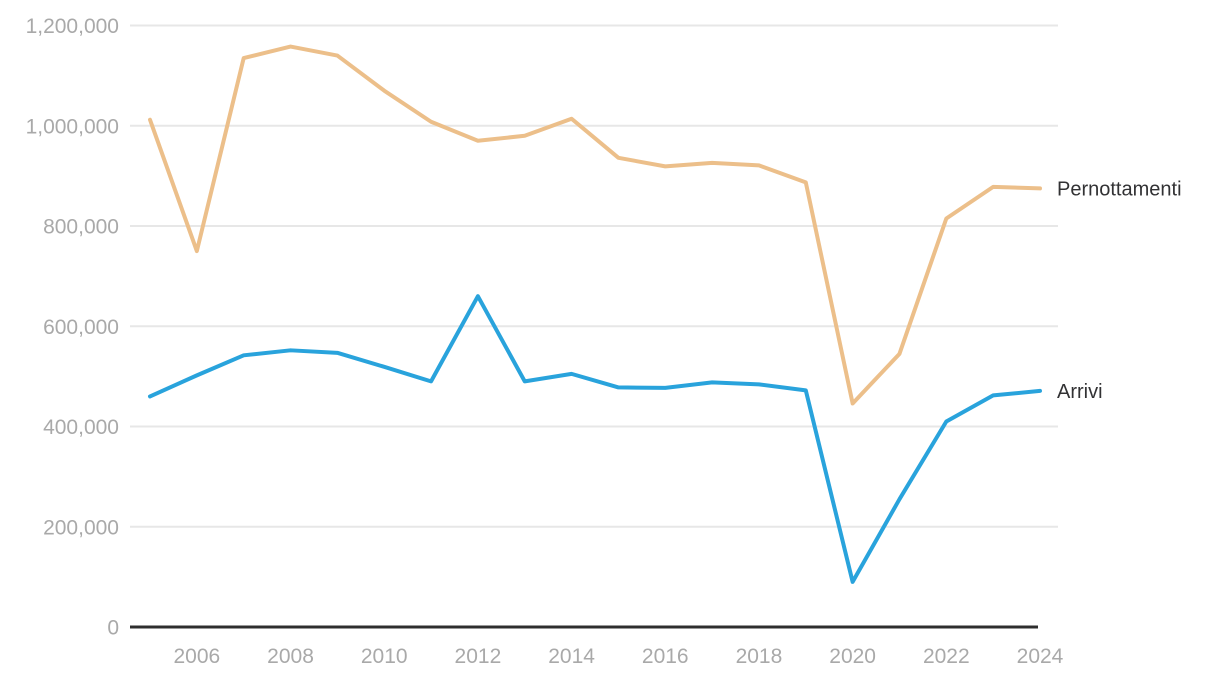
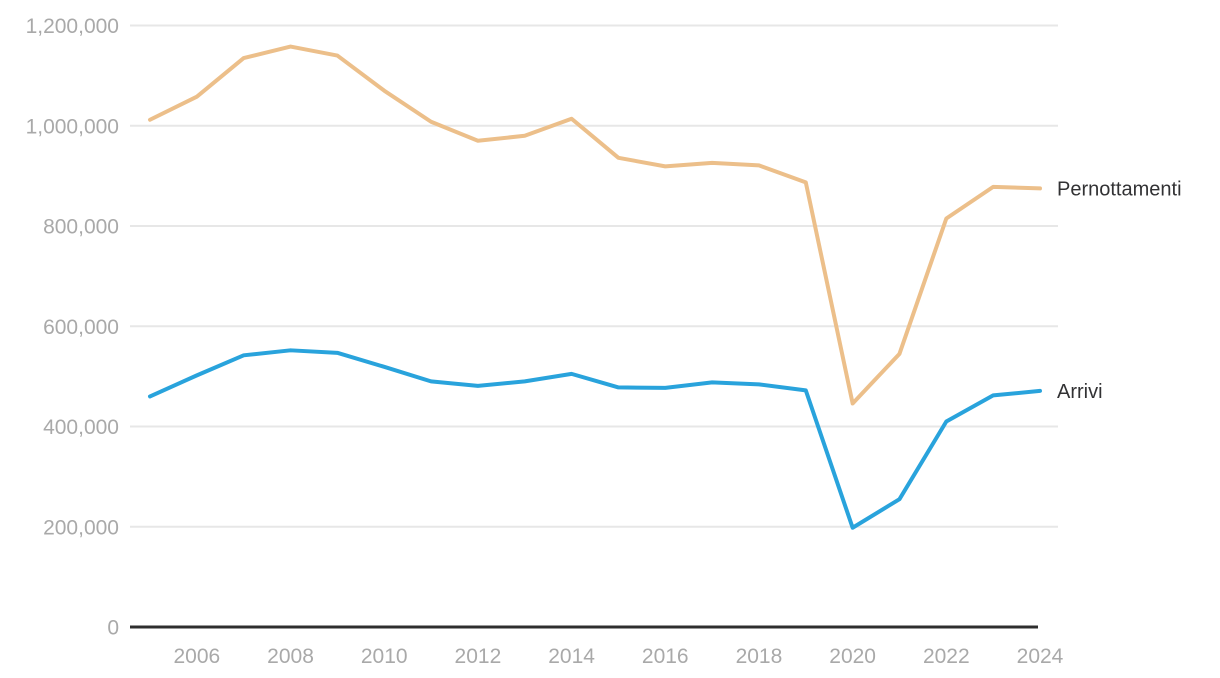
Pernottamenti/2006: 750000 -> 1060000
Arrivi/2012: 660000 -> 480000
Arrivi/2020: 90000 -> 200000
